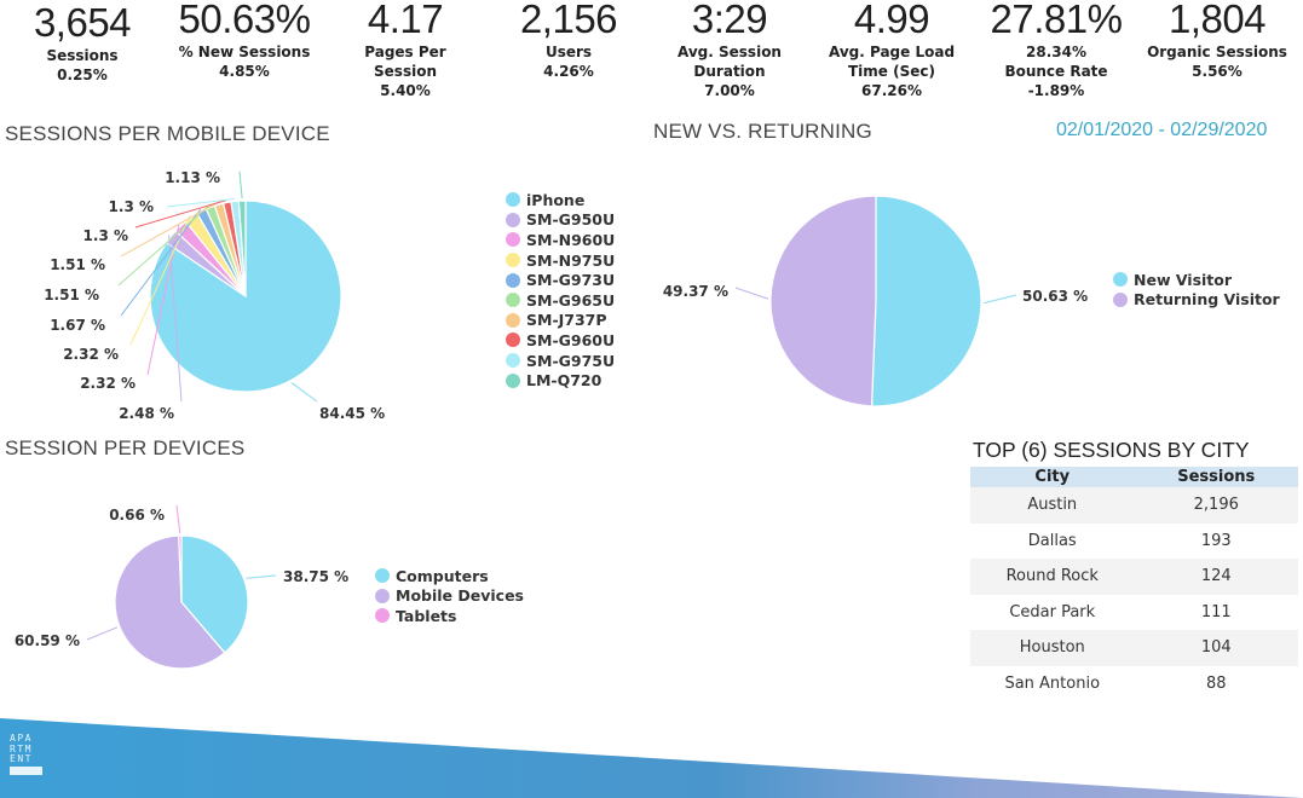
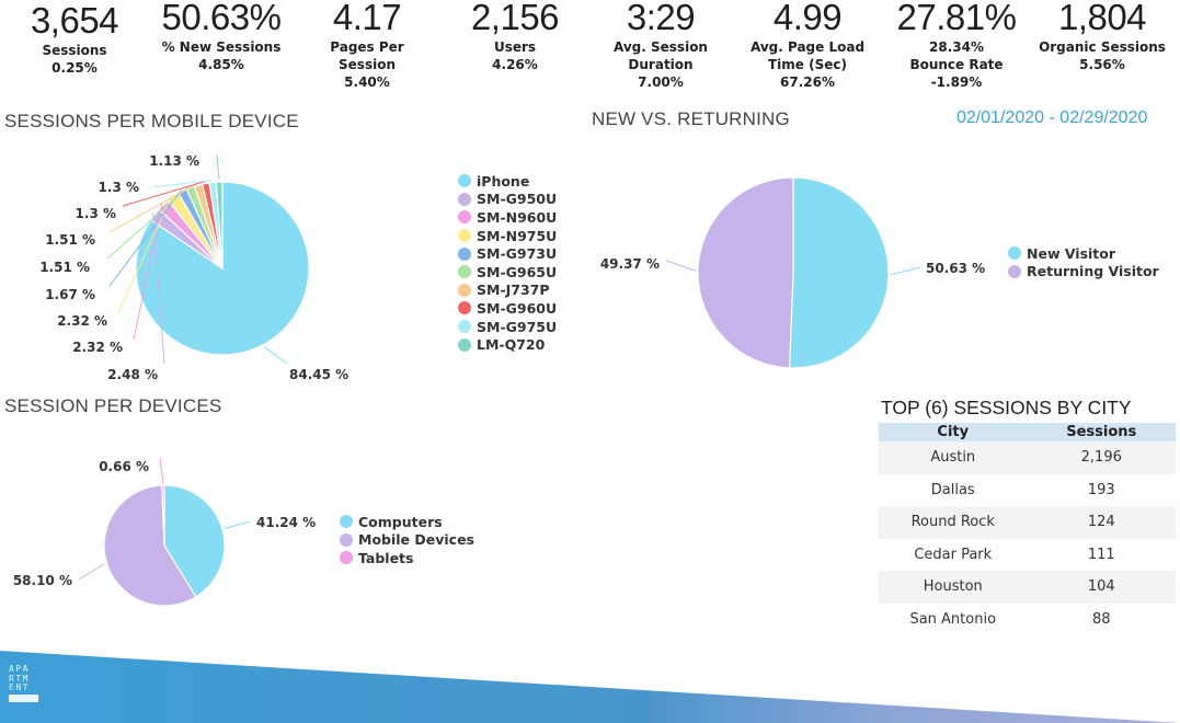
SESSION PER DEVICES/Computers: 38.75 -> 41.24
SESSION PER DEVICES/Mobile Devices: 60.59 -> 58.10
